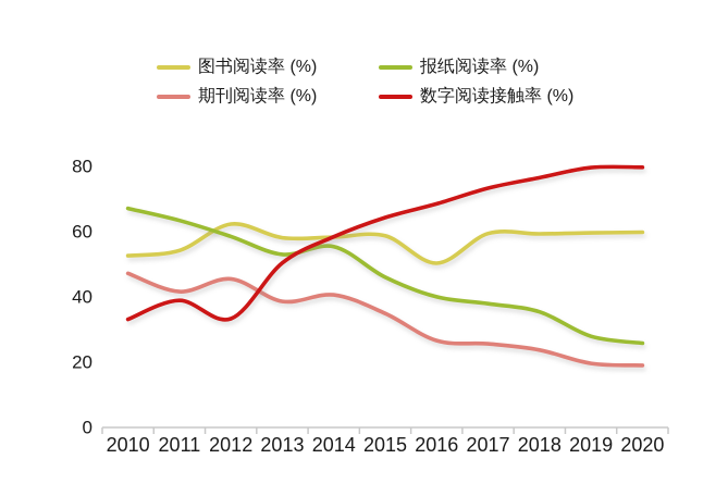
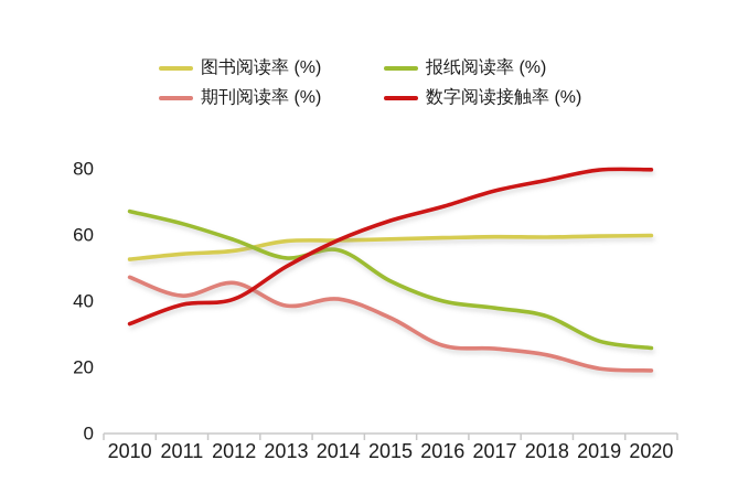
图书阅读率 (%)/2012: 62 -> 55
数字阅读接触率 (%)/2012: 33 -> 40
图书阅读率 (%)/2016: 50 -> 59
